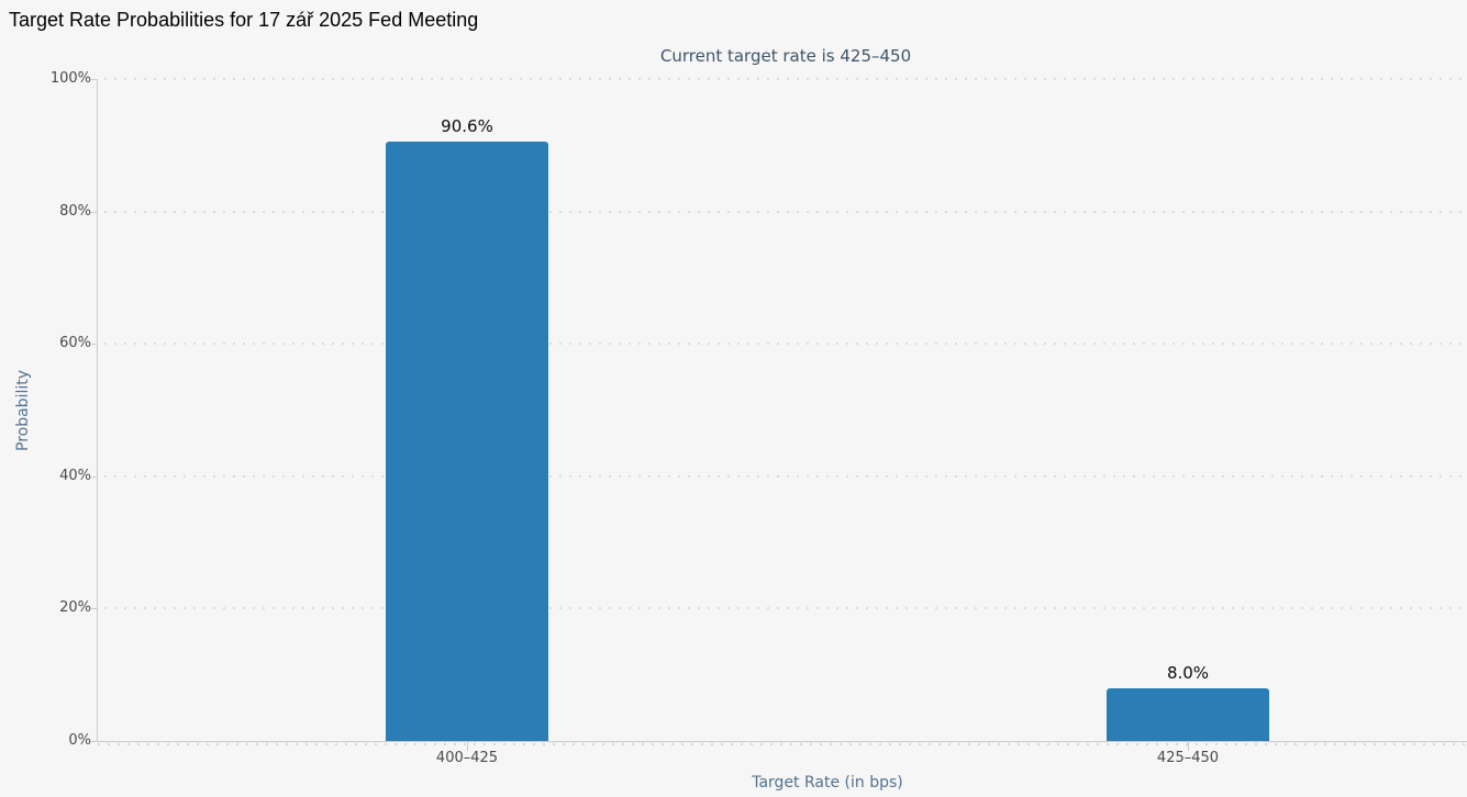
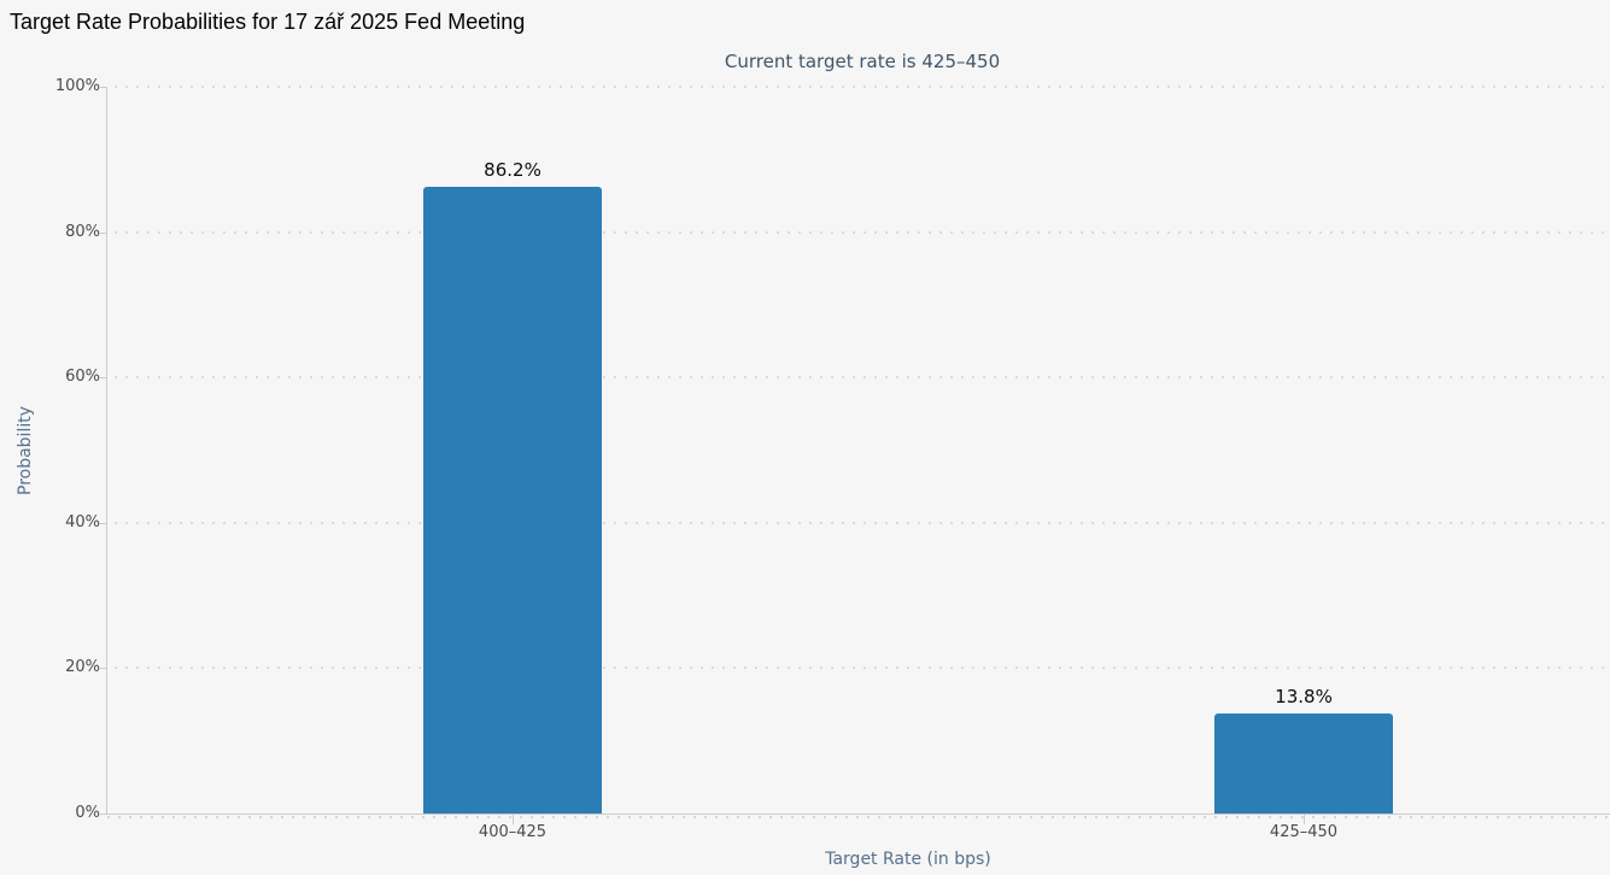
400–425: 90.6% -> 86.2%
425–450: 8.0% -> 13.8%
